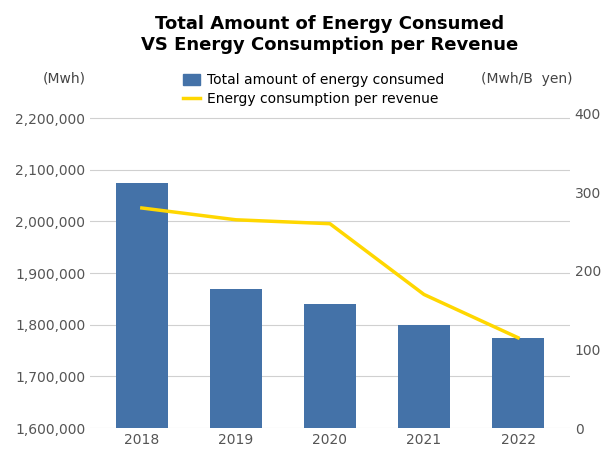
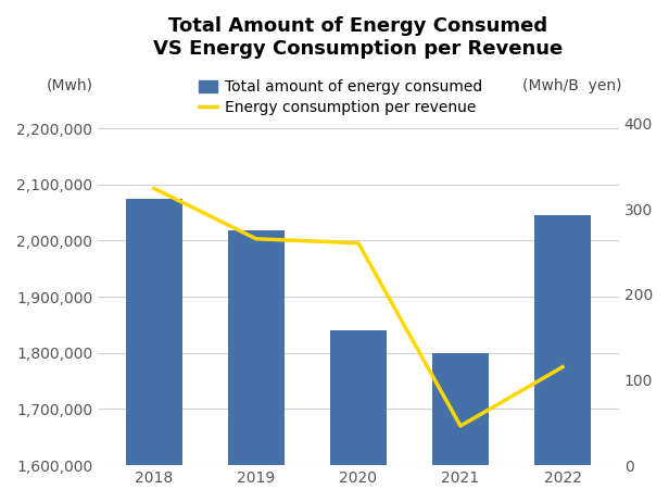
Energy consumption per revenue/2018: 280 -> 324
Total amount of energy consumed/2019: 1,870,000 -> 2,018,000
Energy consumption per revenue/2021: 170 -> 46
Total amount of energy consumed/2022: 1,775,000 -> 2,046,000
